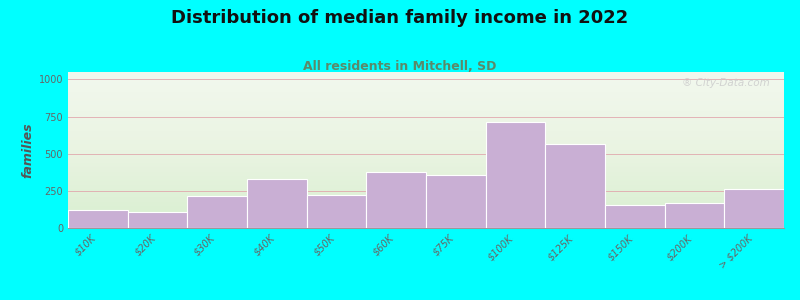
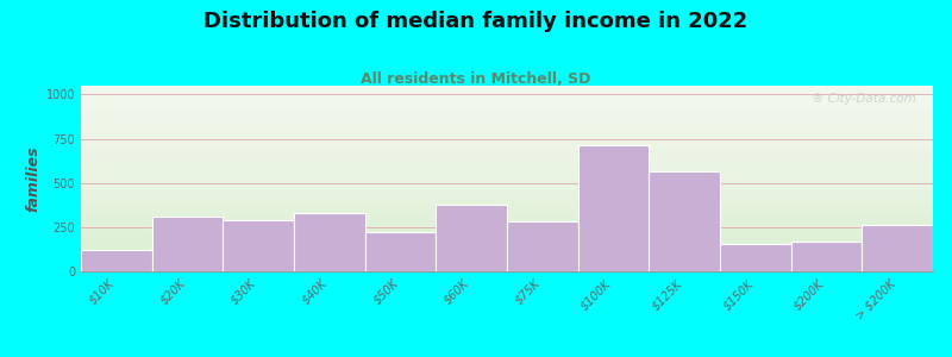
$20K: 100 -> 310
$30K: 220 -> 290
$75K: 360 -> 280
